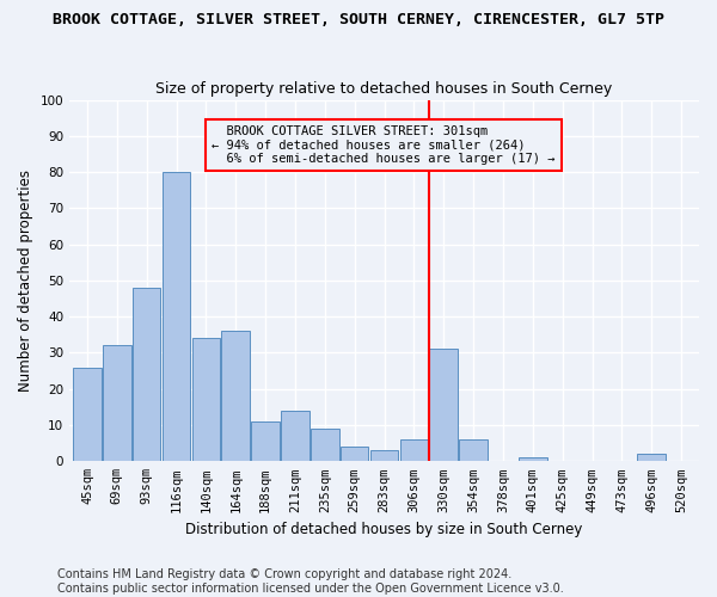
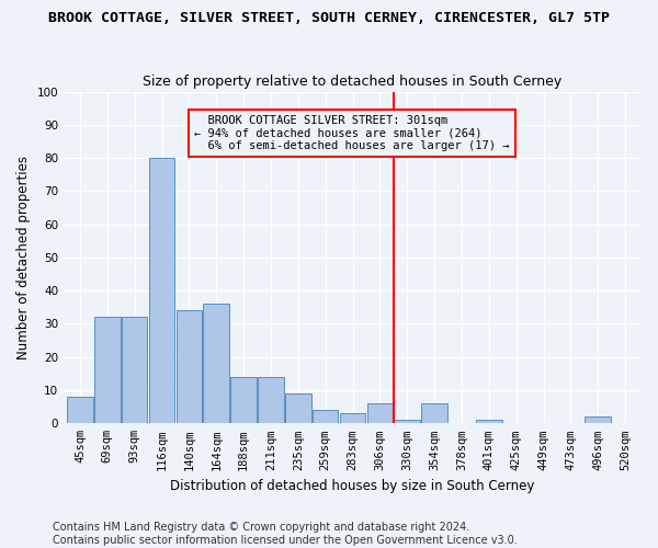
45sqm: 26 -> 8
93sqm: 48 -> 32
188sqm: 11 -> 14
330sqm: 31 -> 1
